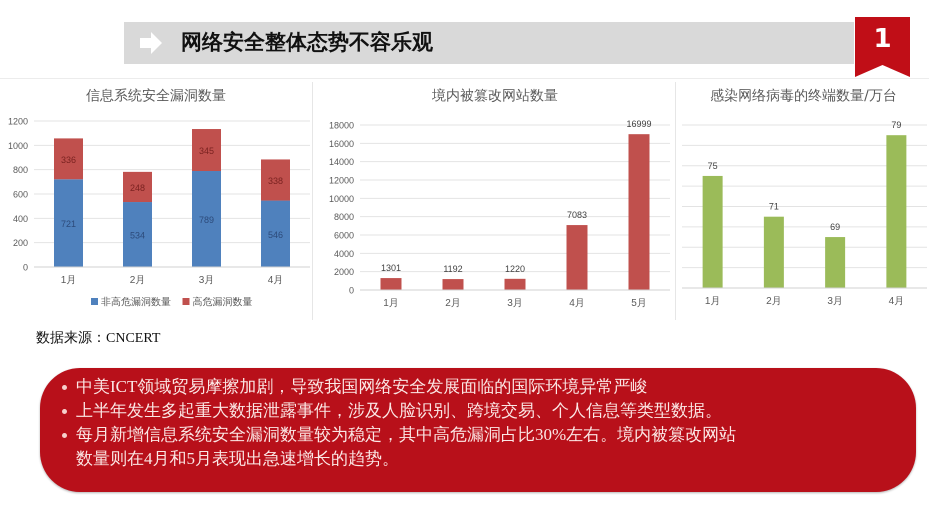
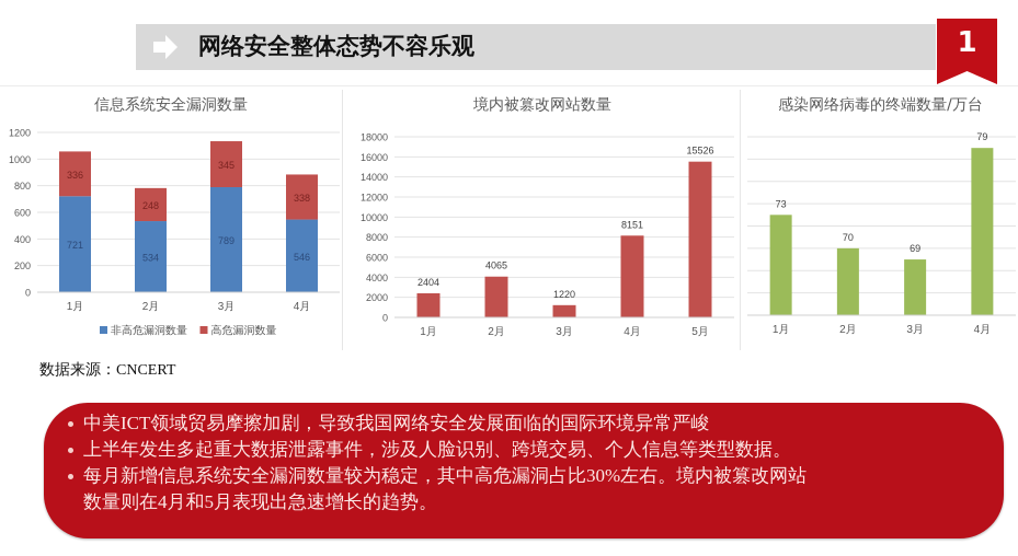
境内被篡改网站数量/1月: 1301 -> 2404
境内被篡改网站数量/2月: 1192 -> 4065
境内被篡改网站数量/4月: 7083 -> 8151
境内被篡改网站数量/5月: 16999 -> 15526
感染网络病毒的终端数量/万台/1月: 75 -> 73
感染网络病毒的终端数量/万台/2月: 71 -> 70
